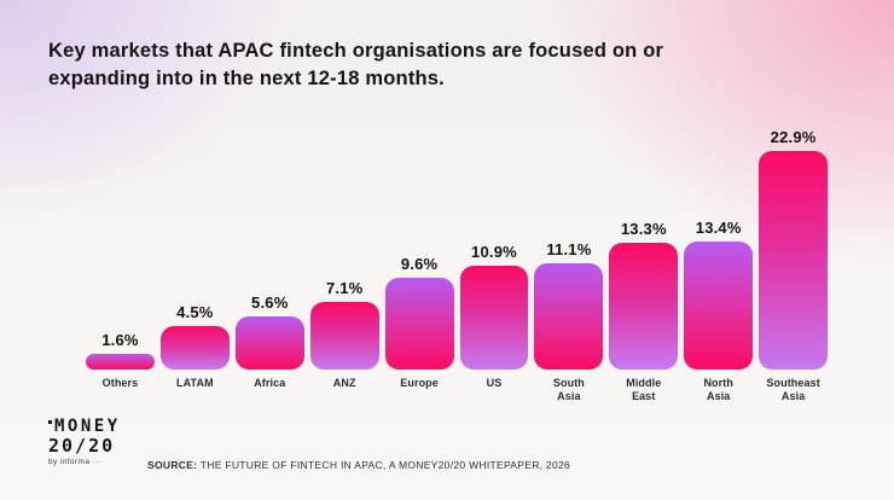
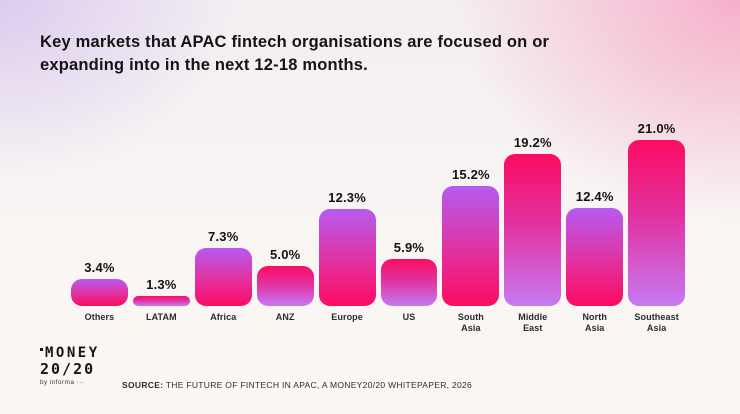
Others: 1.6% -> 3.4%
LATAM: 4.5% -> 1.3%
Africa: 5.6% -> 7.3%
ANZ: 7.1% -> 5.0%
Europe: 9.6% -> 12.3%
US: 10.9% -> 5.9%
South Asia: 11.1% -> 15.2%
Middle East: 13.3% -> 19.2%
North Asia: 13.4% -> 12.4%
Southeast Asia: 22.9% -> 21.0%
